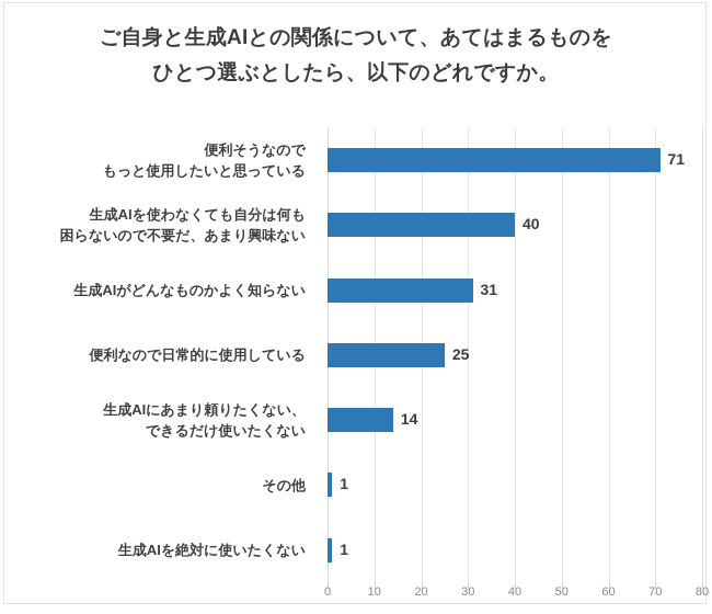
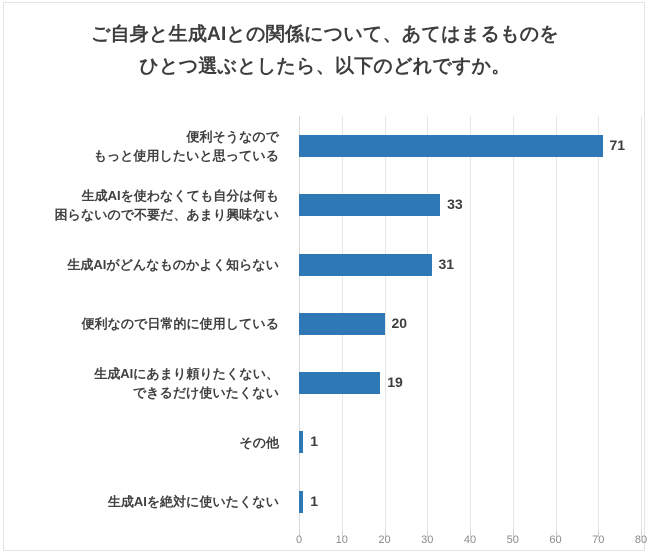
生成AIを使わなくても自分は何も困らないので不要だ、あまり興味ない: 40 -> 33
便利なので日常的に使用している: 25 -> 20
生成AIにあまり頼りたくない、できるだけ使いたくない: 14 -> 19
